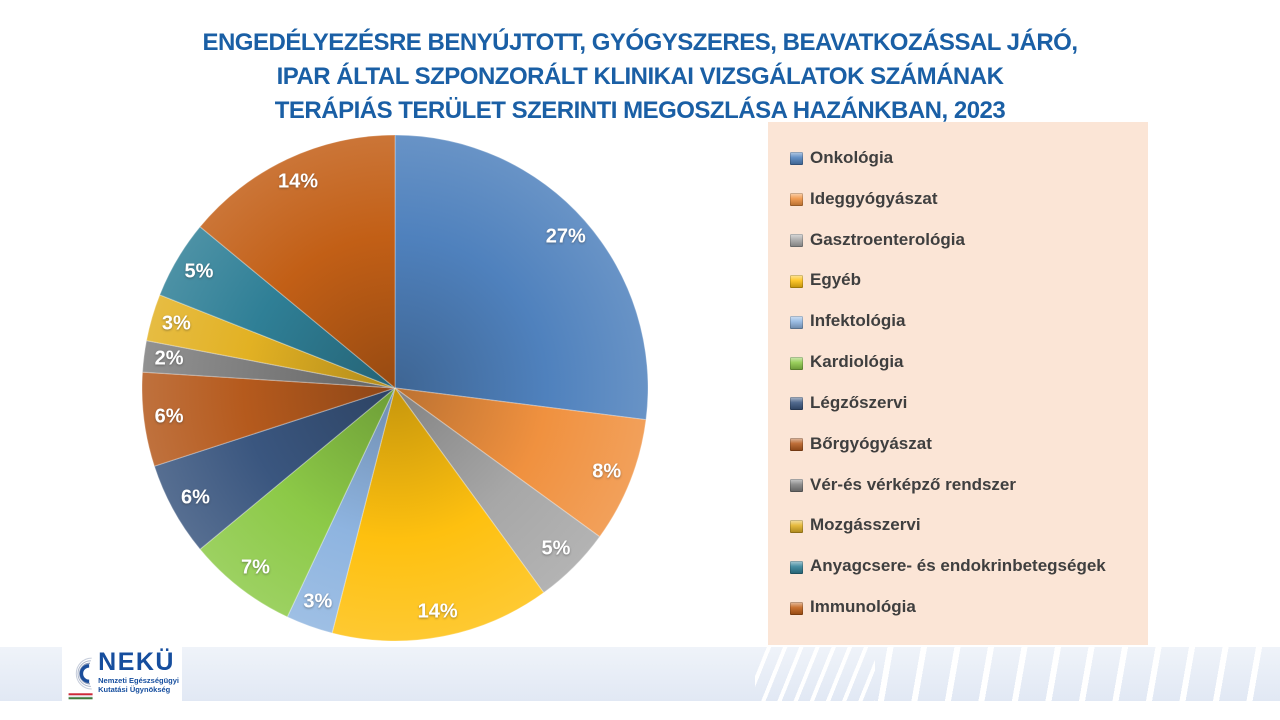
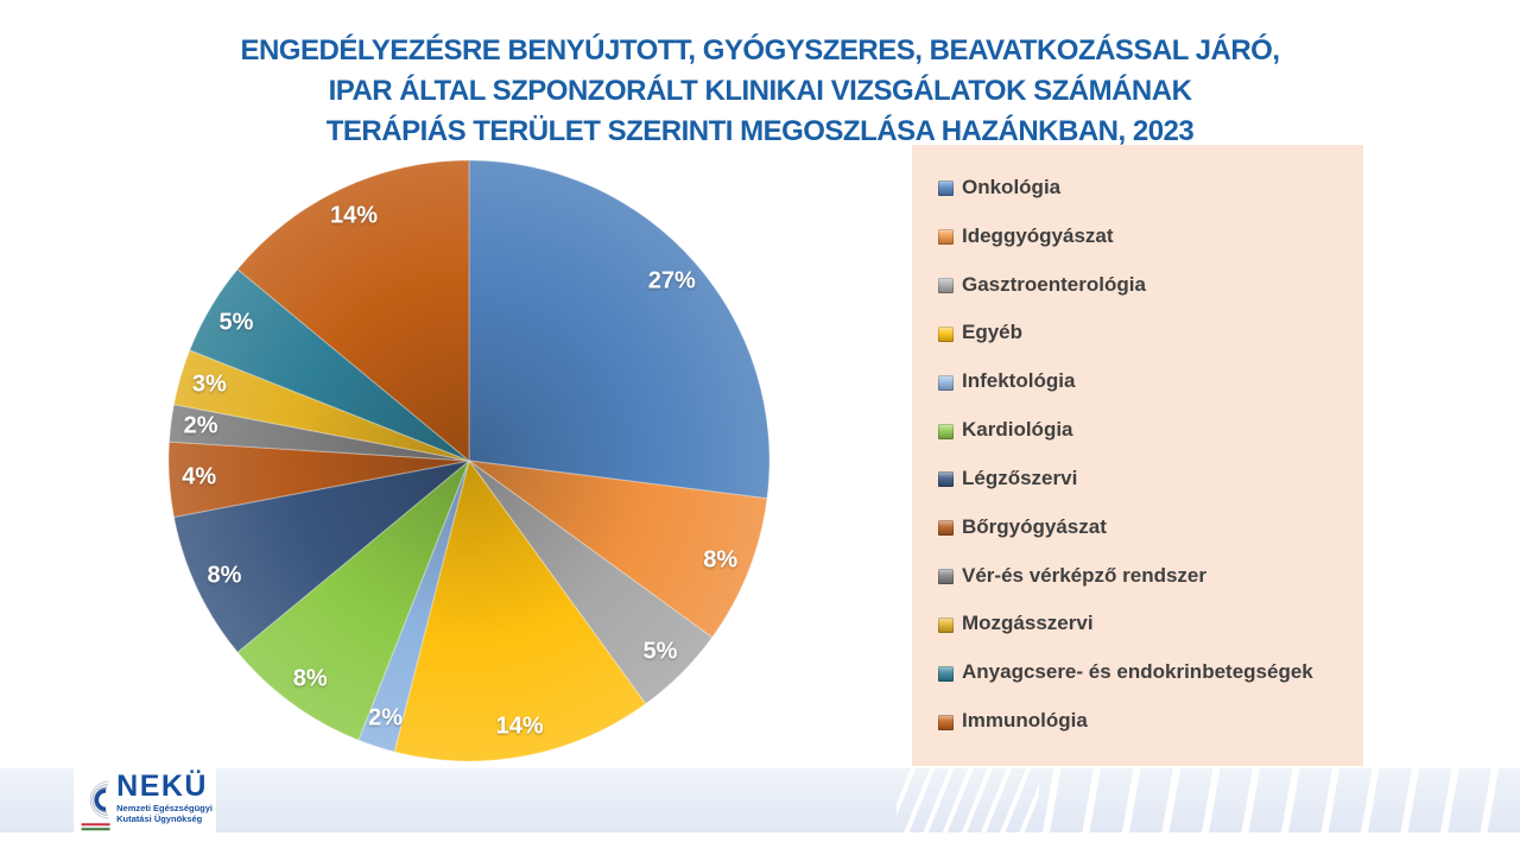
Infektológia: 3% -> 2%
Kardiológia: 7% -> 8%
Légzőszervi: 6% -> 8%
Bőrgyógyászat: 6% -> 4%
